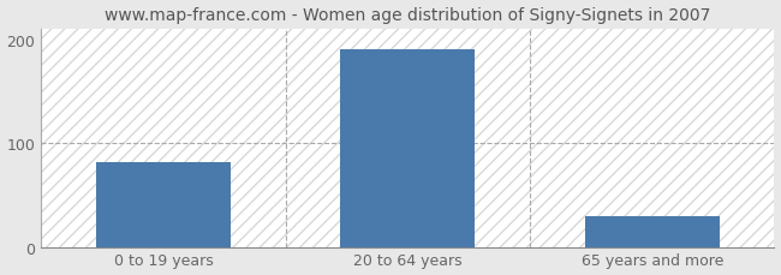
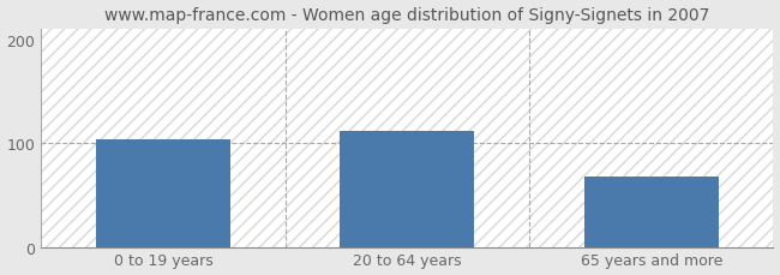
0 to 19 years: 82 -> 104
20 to 64 years: 190 -> 112
65 years and more: 30 -> 68
